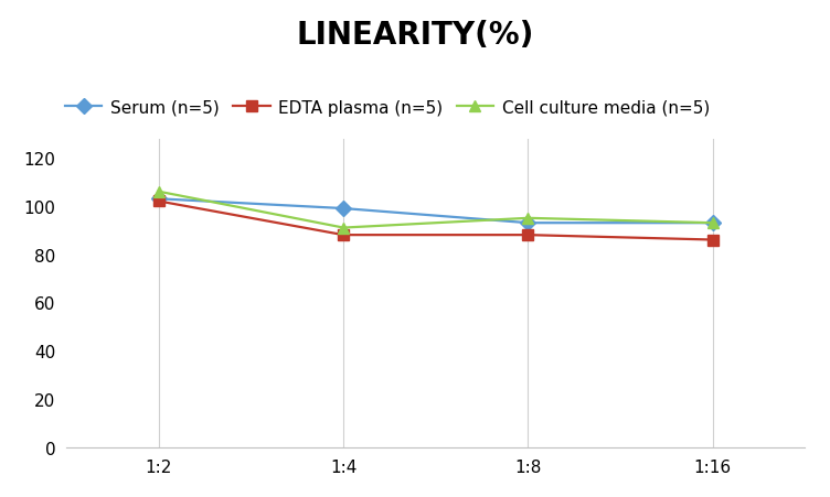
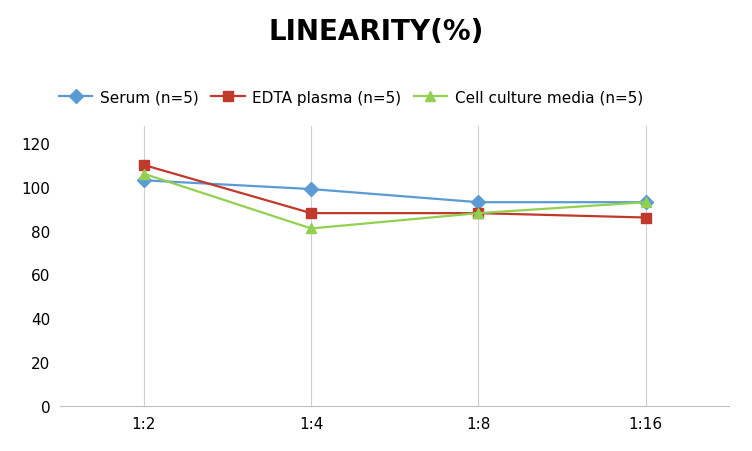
EDTA plasma (n=5)/1:2: 102 -> 110
Cell culture media (n=5)/1:4: 91 -> 81
Cell culture media (n=5)/1:8: 95 -> 88
